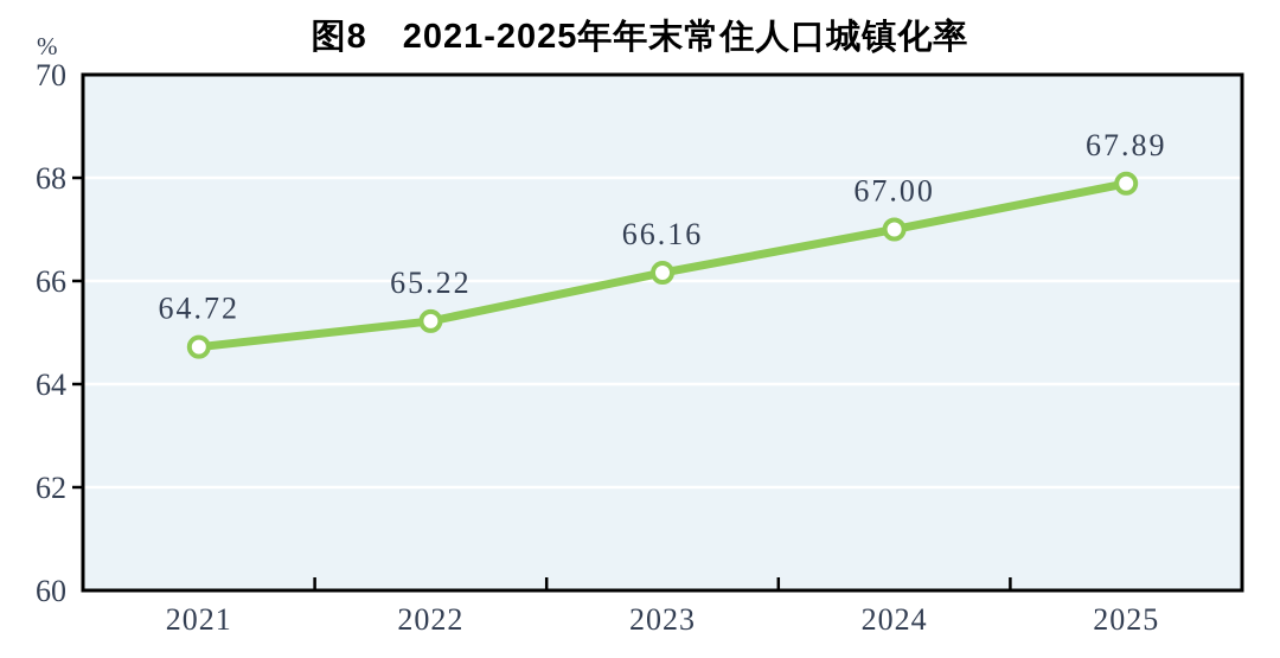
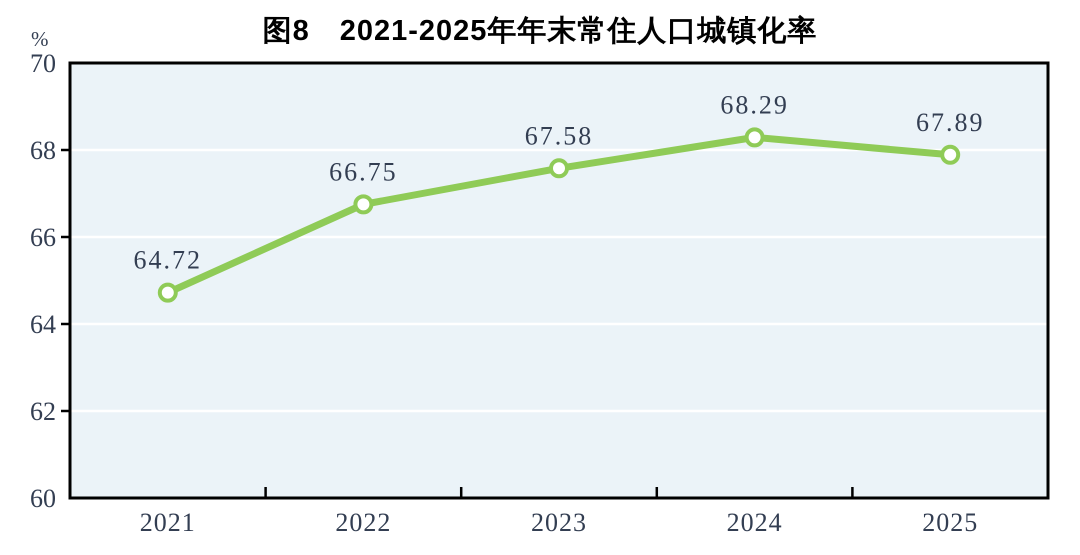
2022: 65.22 -> 66.75
2023: 66.16 -> 67.58
2024: 67.00 -> 68.29
